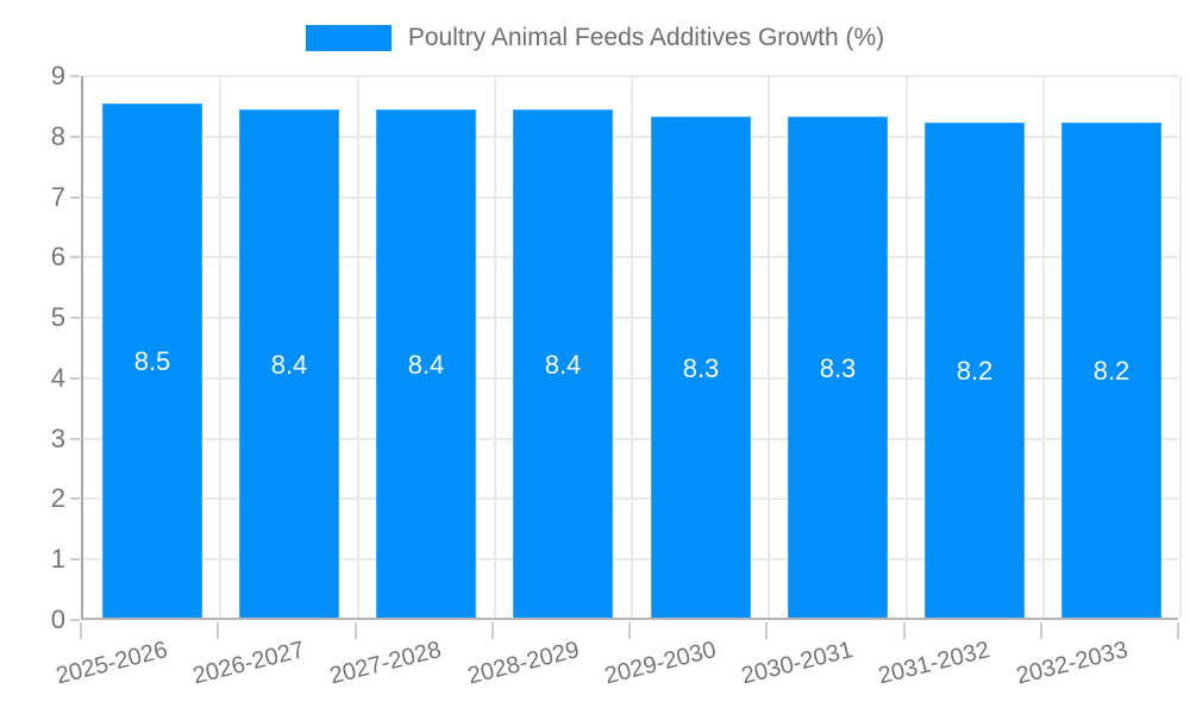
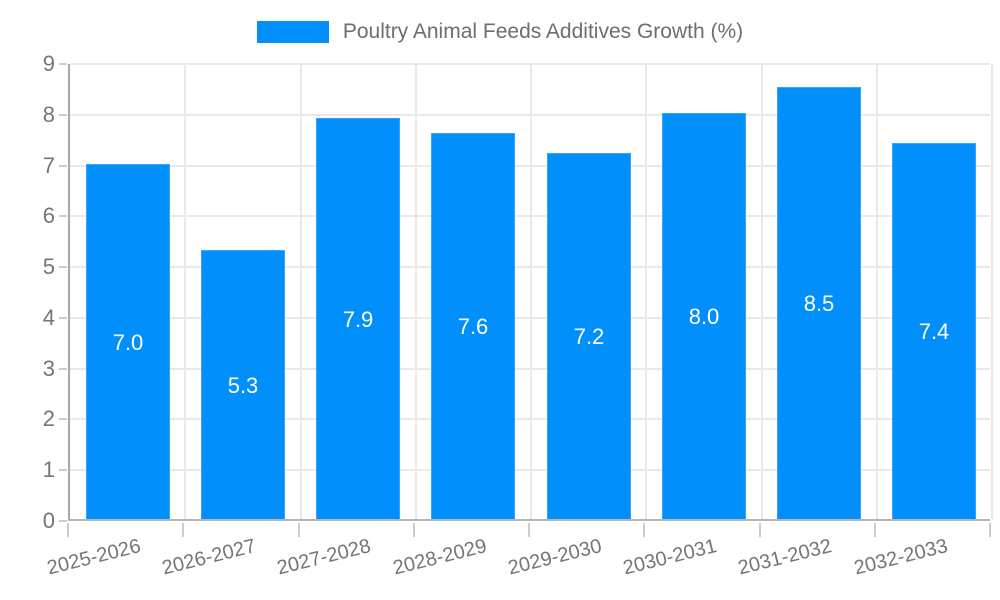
2025-2026: 8.5 -> 7.0
2026-2027: 8.4 -> 5.3
2027-2028: 8.4 -> 7.9
2028-2029: 8.4 -> 7.6
2029-2030: 8.3 -> 7.2
2030-2031: 8.3 -> 8.0
2031-2032: 8.2 -> 8.5
2032-2033: 8.2 -> 7.4
